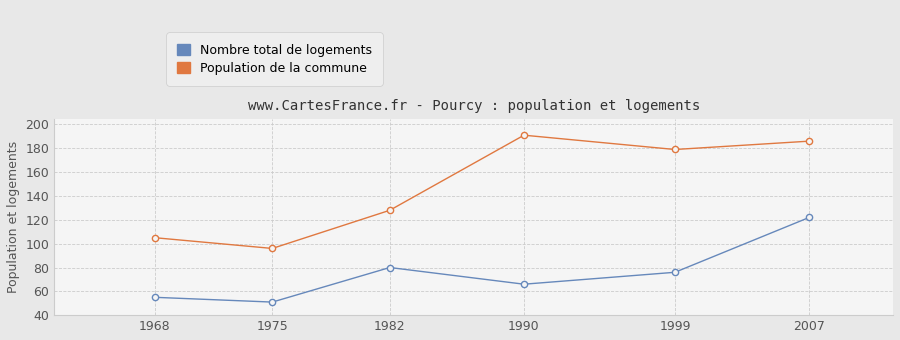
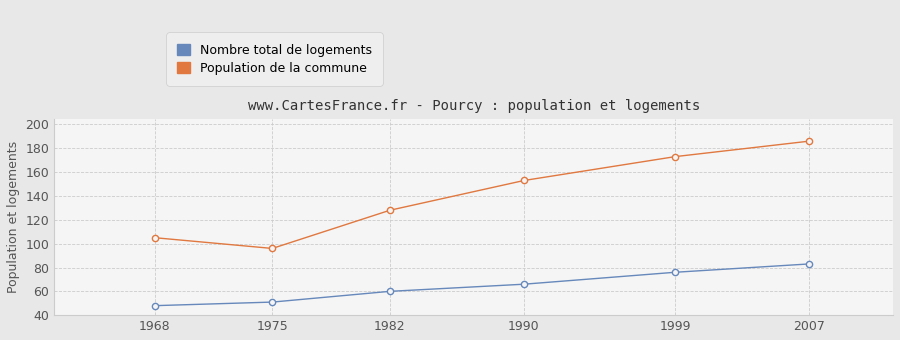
Nombre total de logements/1968: 55 -> 48
Nombre total de logements/1982: 80 -> 60
Population de la commune/1990: 191 -> 153
Population de la commune/1999: 179 -> 173
Nombre total de logements/2007: 122 -> 83
